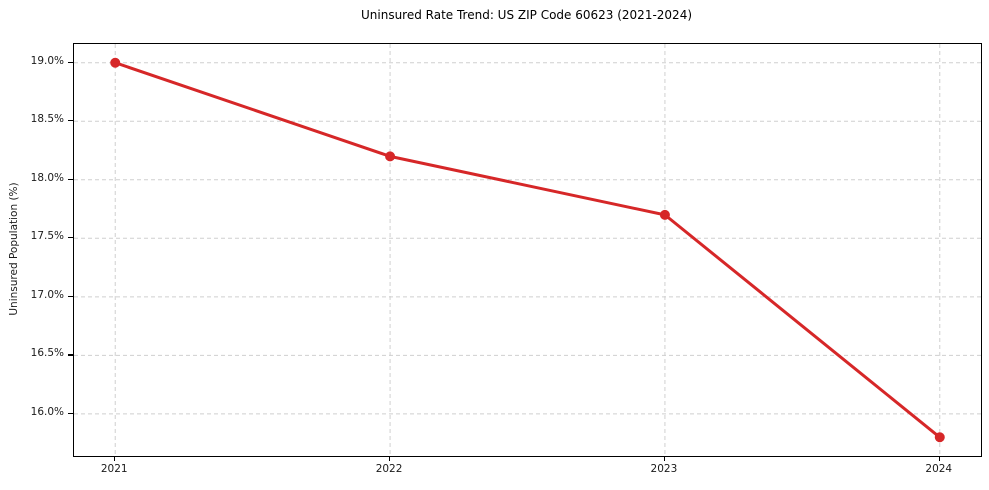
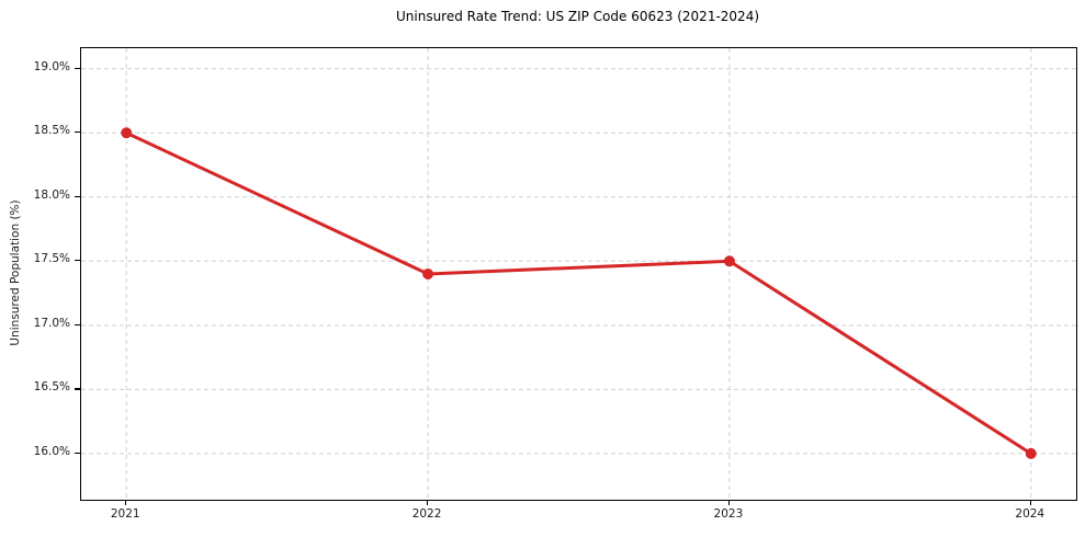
2021: 19.0% -> 18.5%
2022: 18.2% -> 17.4%
2023: 17.7% -> 17.5%
2024: 15.8% -> 16.0%
